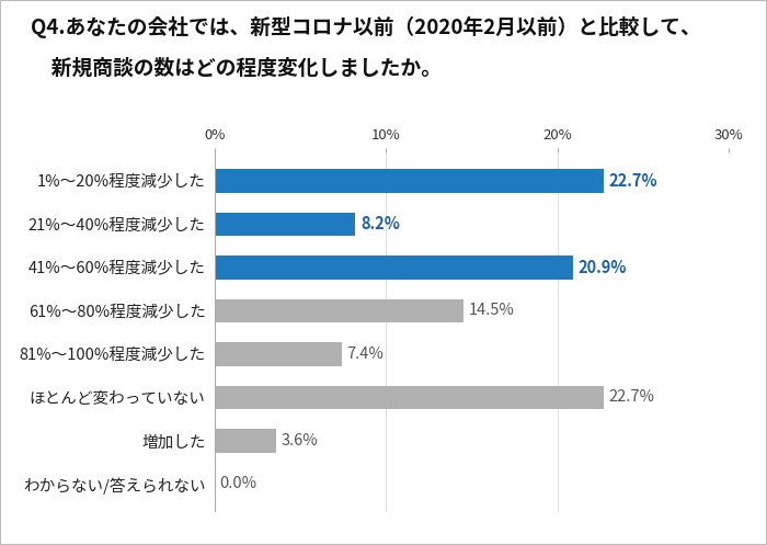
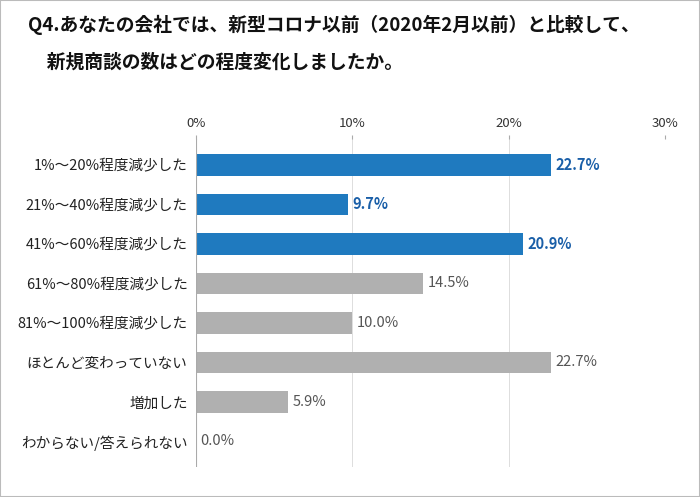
21%～40%程度減少した: 8.2% -> 9.7%
81%～100%程度減少した: 7.4% -> 10.0%
増加した: 3.6% -> 5.9%
